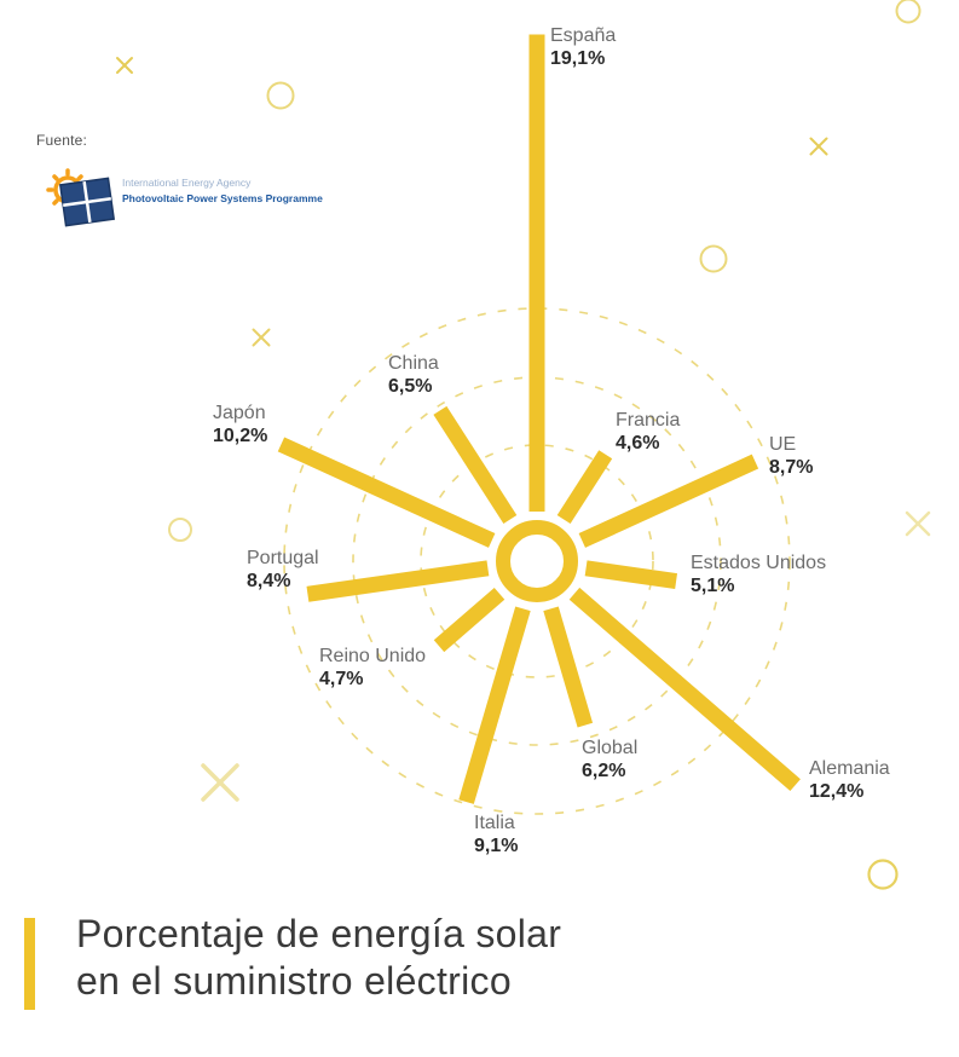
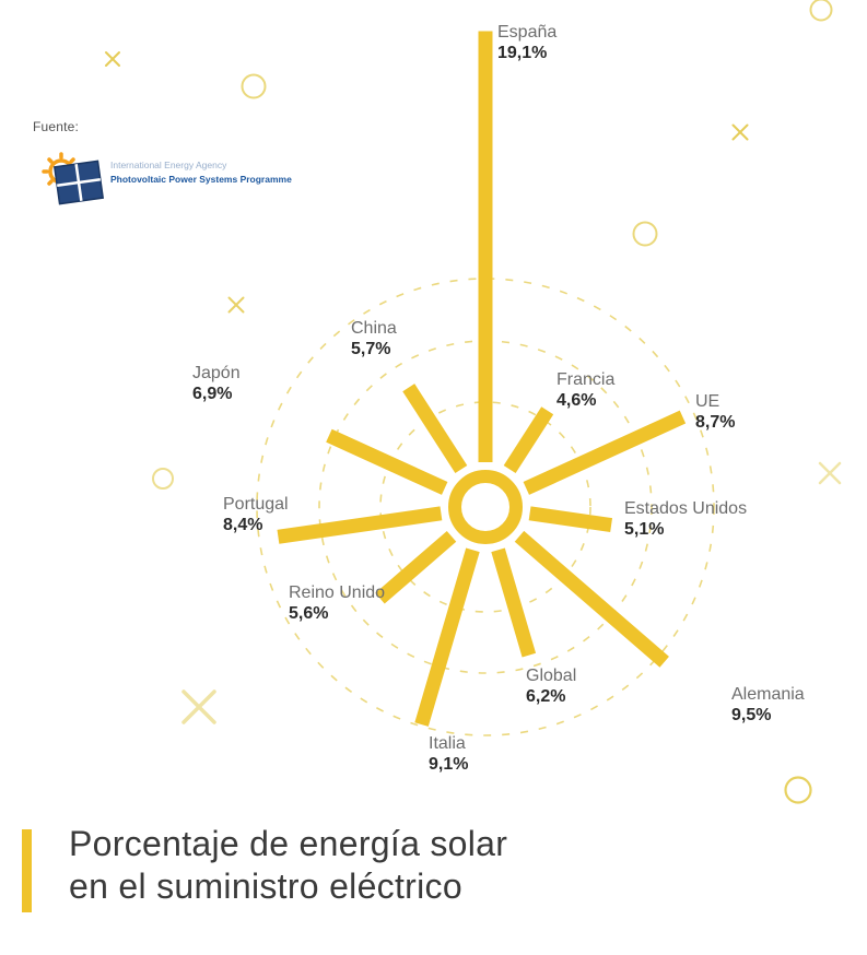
Alemania: 12,4% -> 9,5%
Reino Unido: 4,7% -> 5,6%
Japón: 10,2% -> 6,9%
China: 6,5% -> 5,7%
